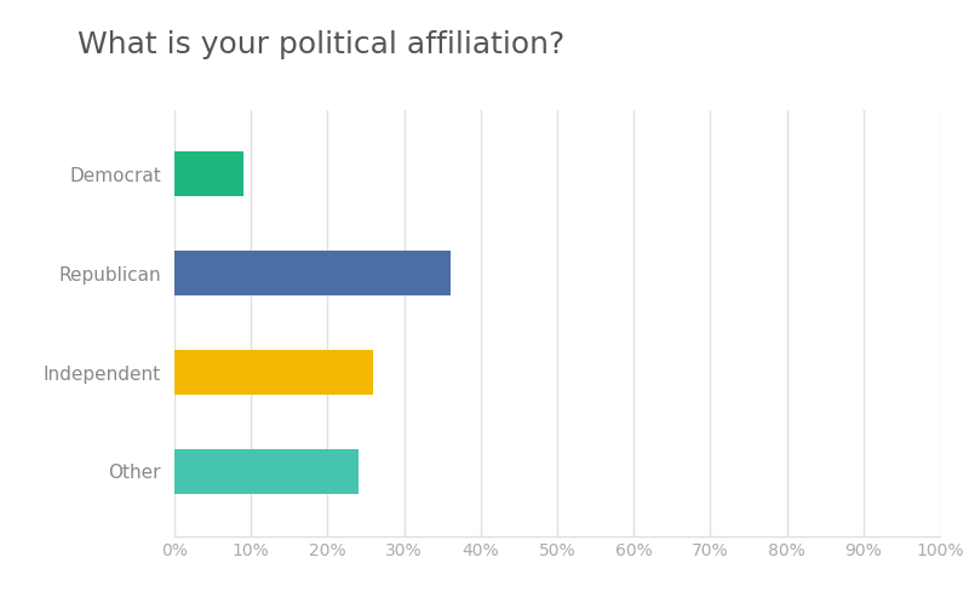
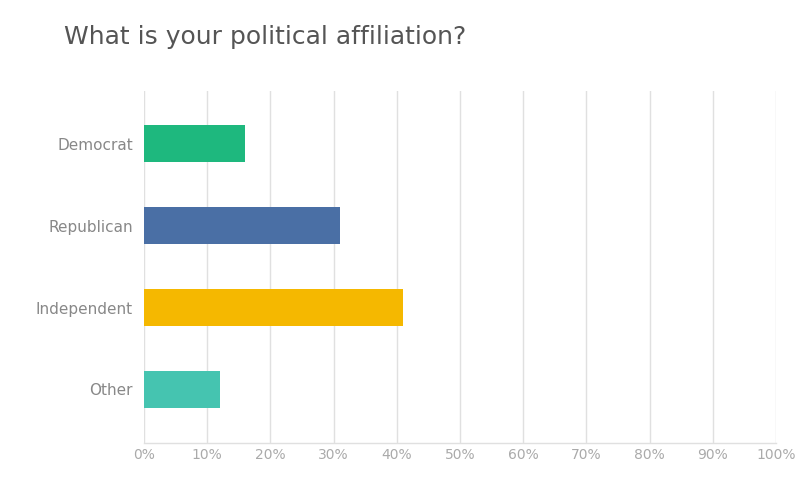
Democrat: 9% -> 16%
Republican: 36% -> 31%
Independent: 26% -> 41%
Other: 24% -> 12%
